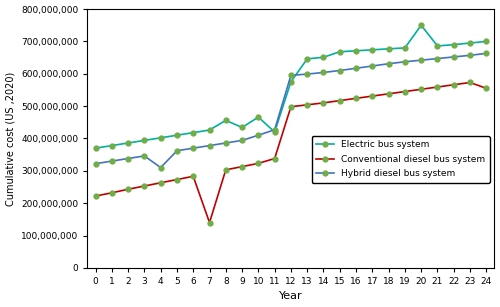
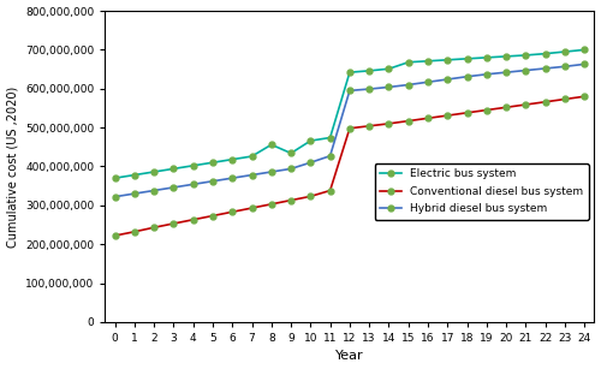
Hybrid diesel bus system/4: 310,000,000 -> 354,000,000
Conventional diesel bus system/7: 140,000,000 -> 293,000,000
Electric bus system/11: 420,000,000 -> 474,000,000
Electric bus system/12: 575,000,000 -> 642,000,000
Electric bus system/20: 750,000,000 -> 683,000,000
Conventional diesel bus system/24: 555,000,000 -> 580,000,000
